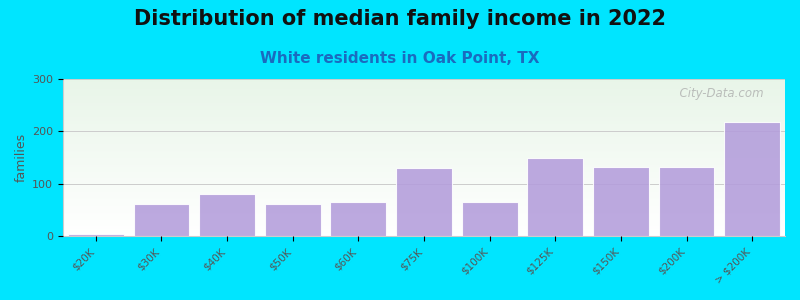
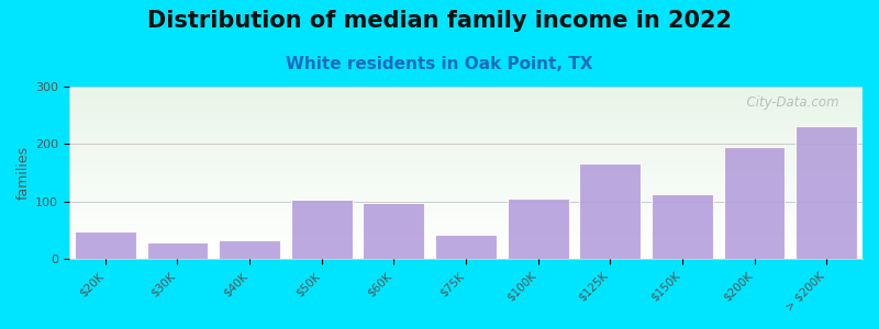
$20K: 5 -> 48
$30K: 62 -> 30
$40K: 80 -> 34
$50K: 62 -> 104
$60K: 65 -> 98
$75K: 130 -> 42
$100K: 65 -> 106
$125K: 150 -> 166
$150K: 133 -> 114
$200K: 133 -> 196
> $200K: 218 -> 232
